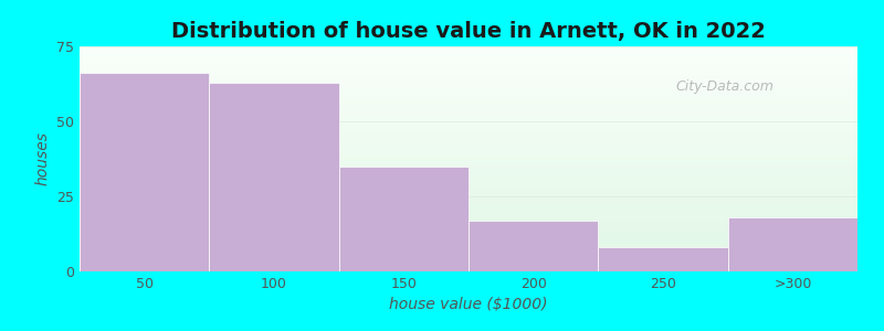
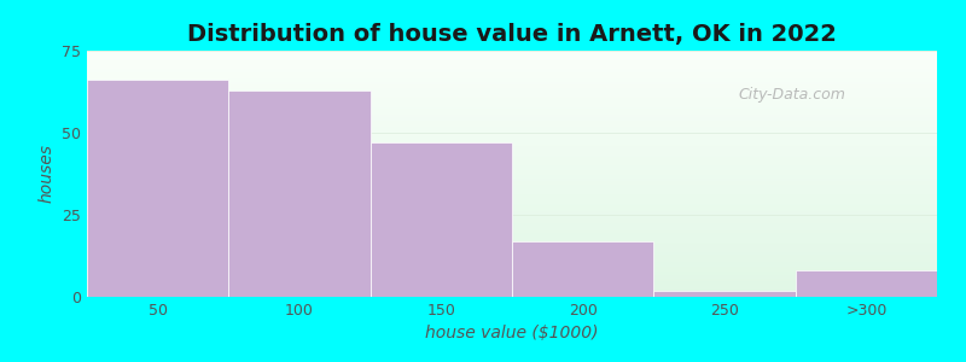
150: 35 -> 47
250: 8 -> 2
>300: 18 -> 8
